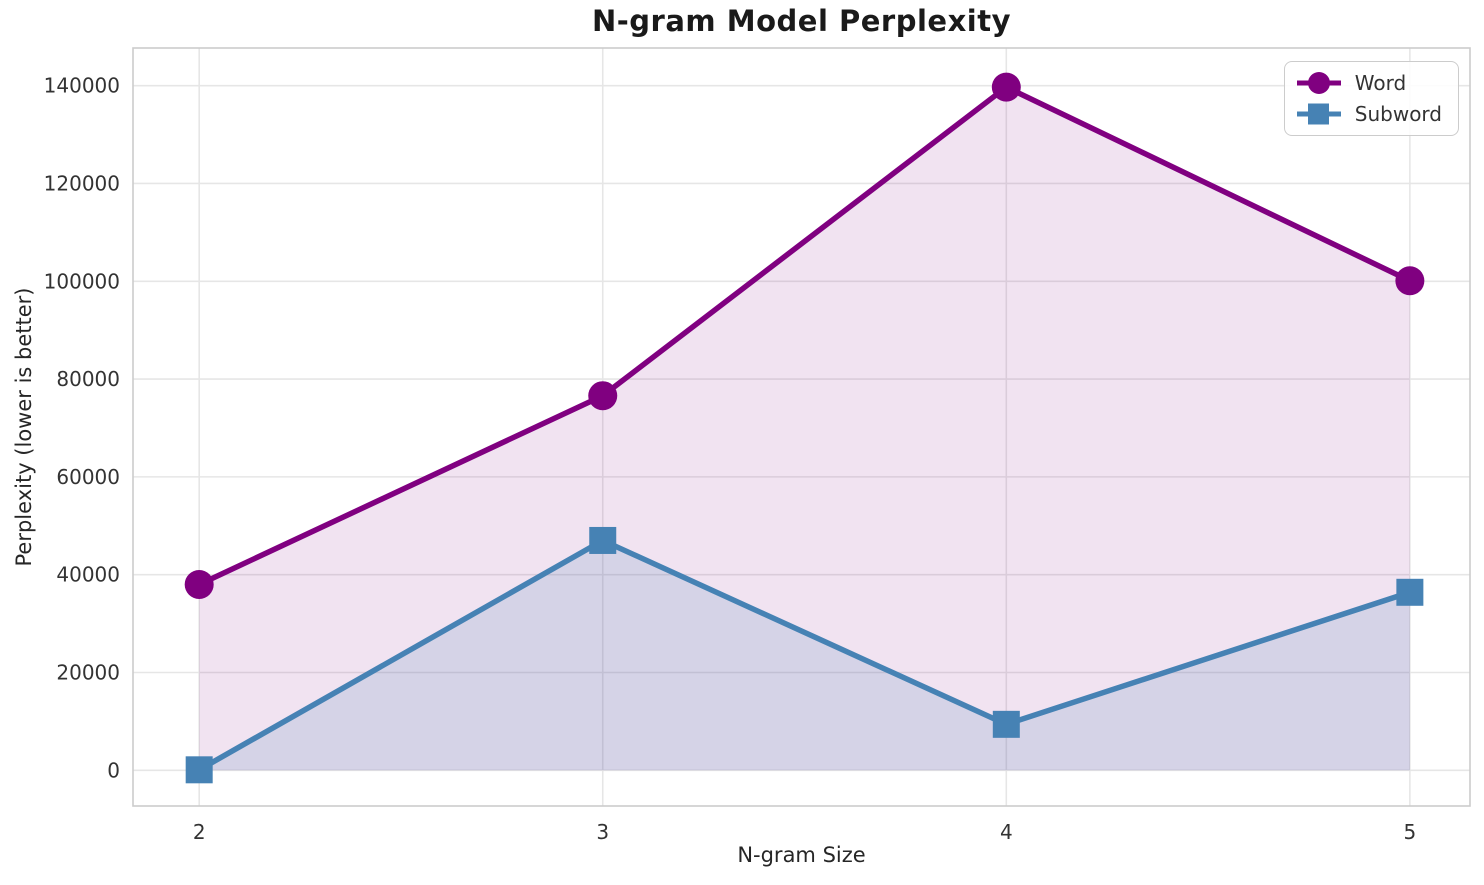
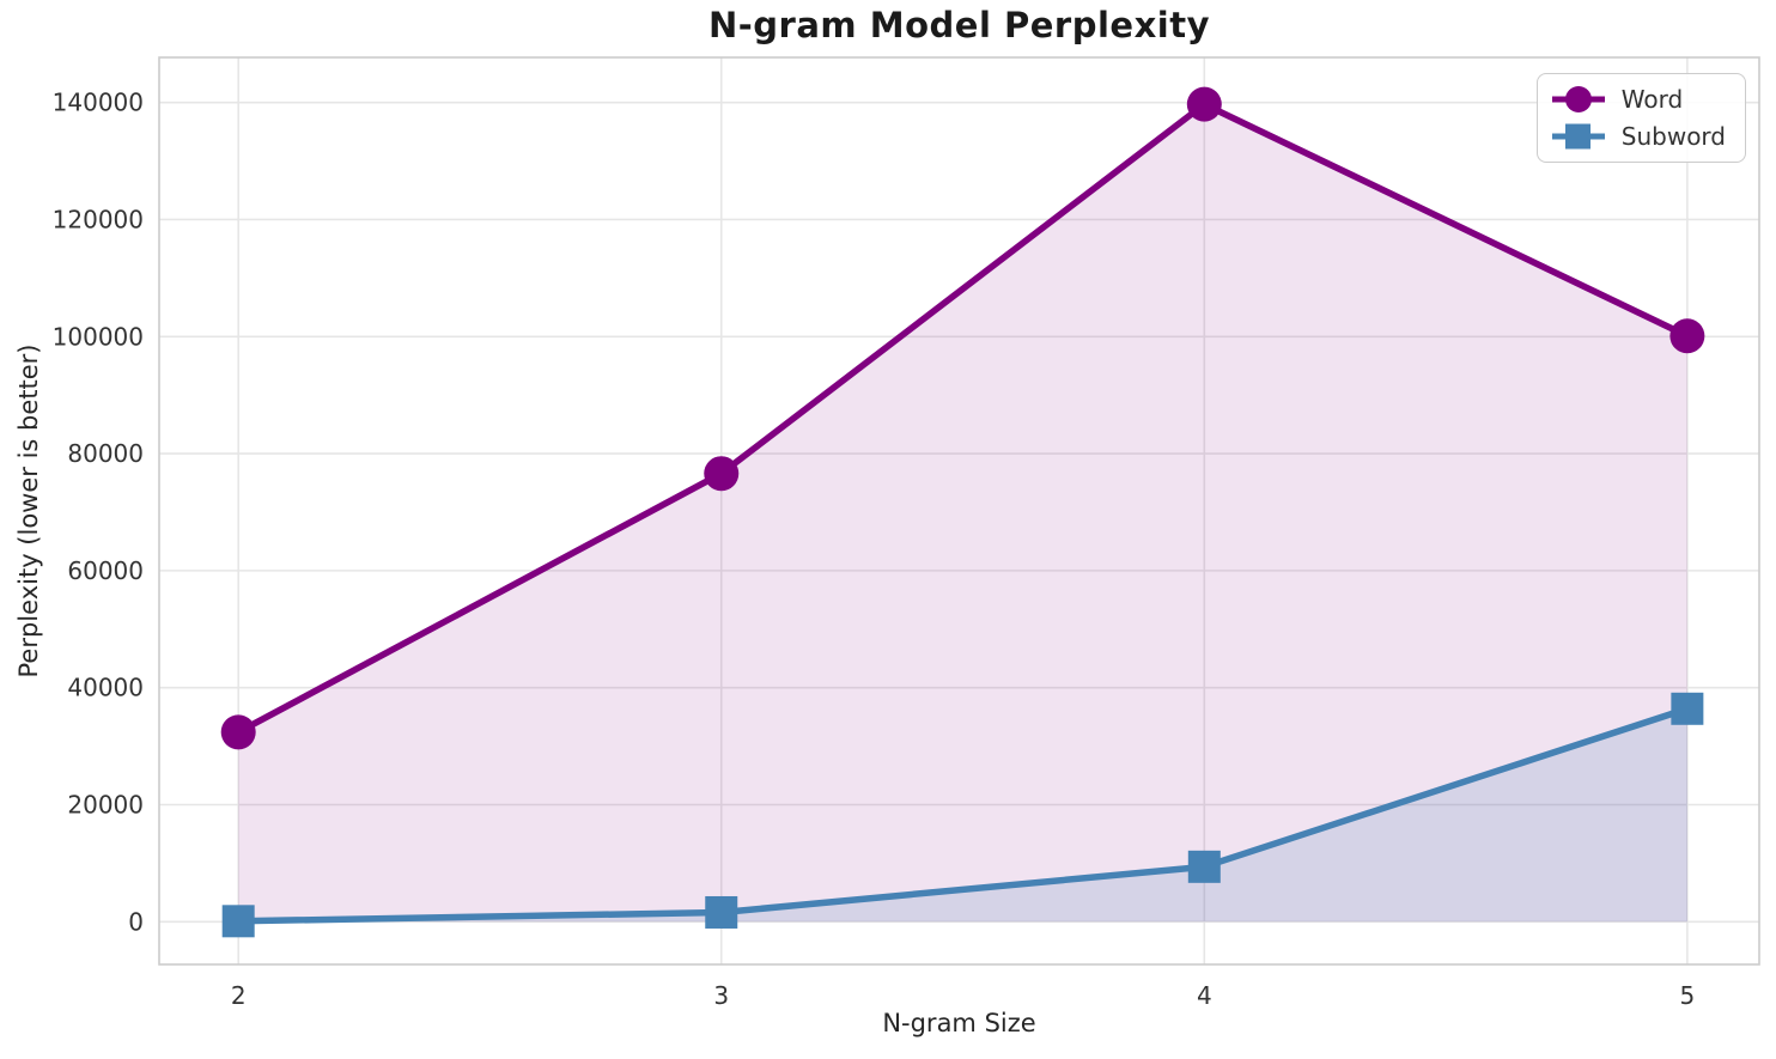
Word/2: 38000 -> 32000
Subword/3: 47000 -> 2000
